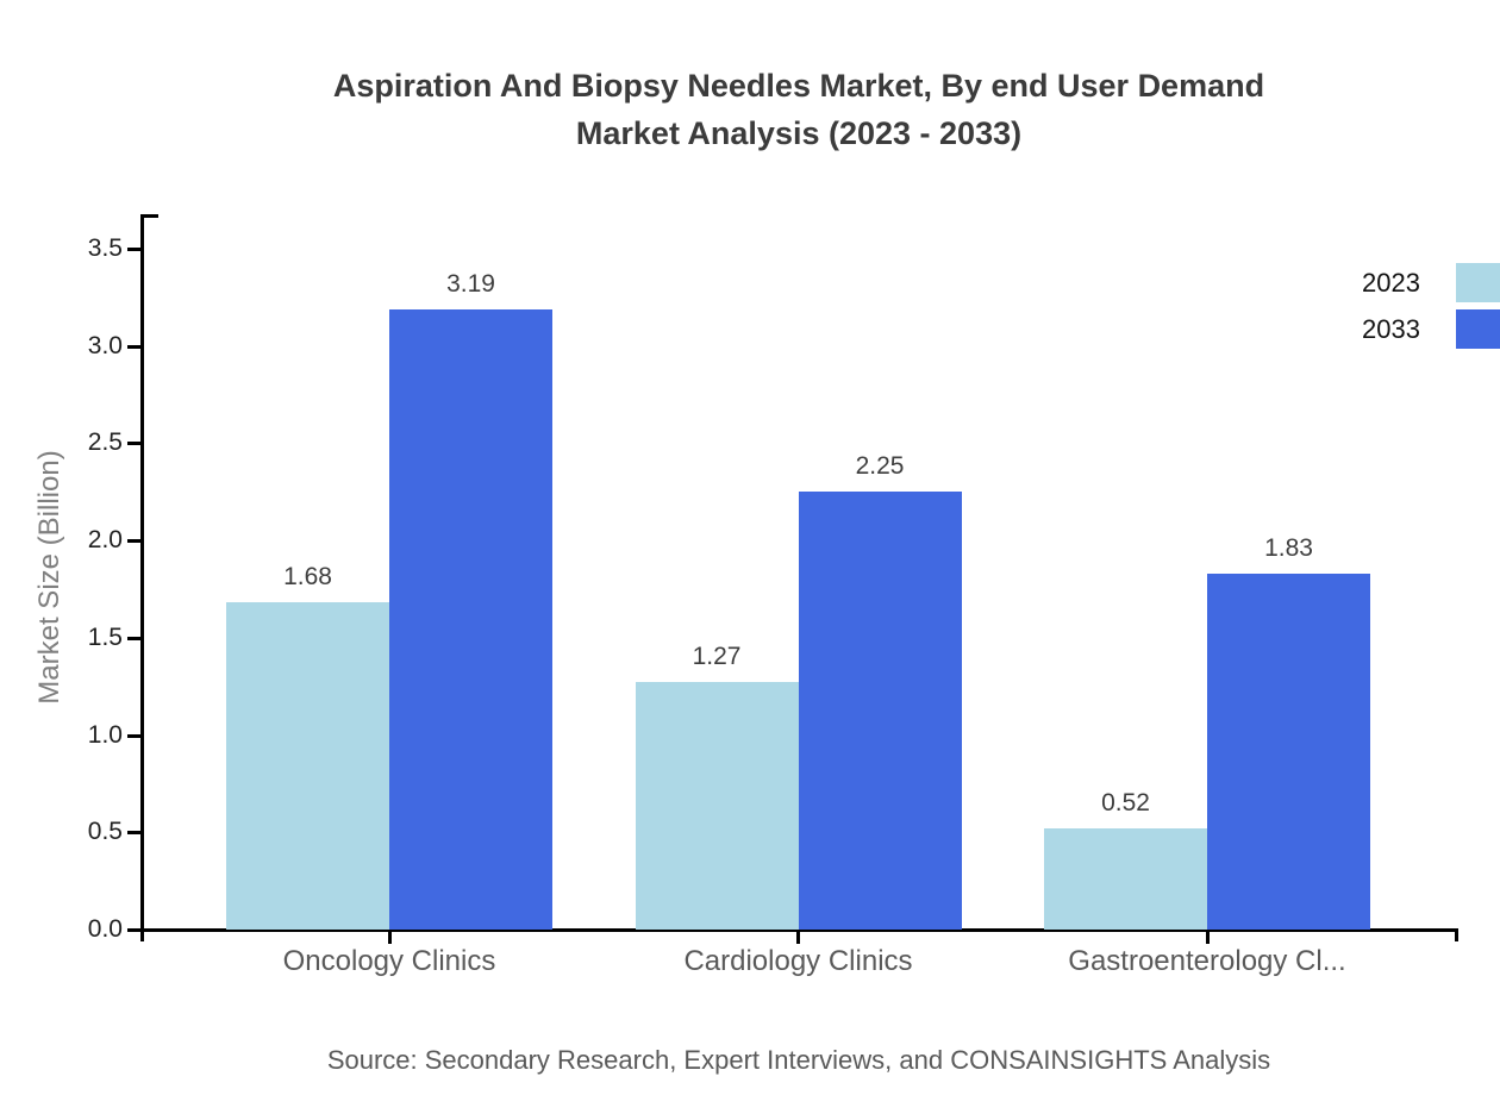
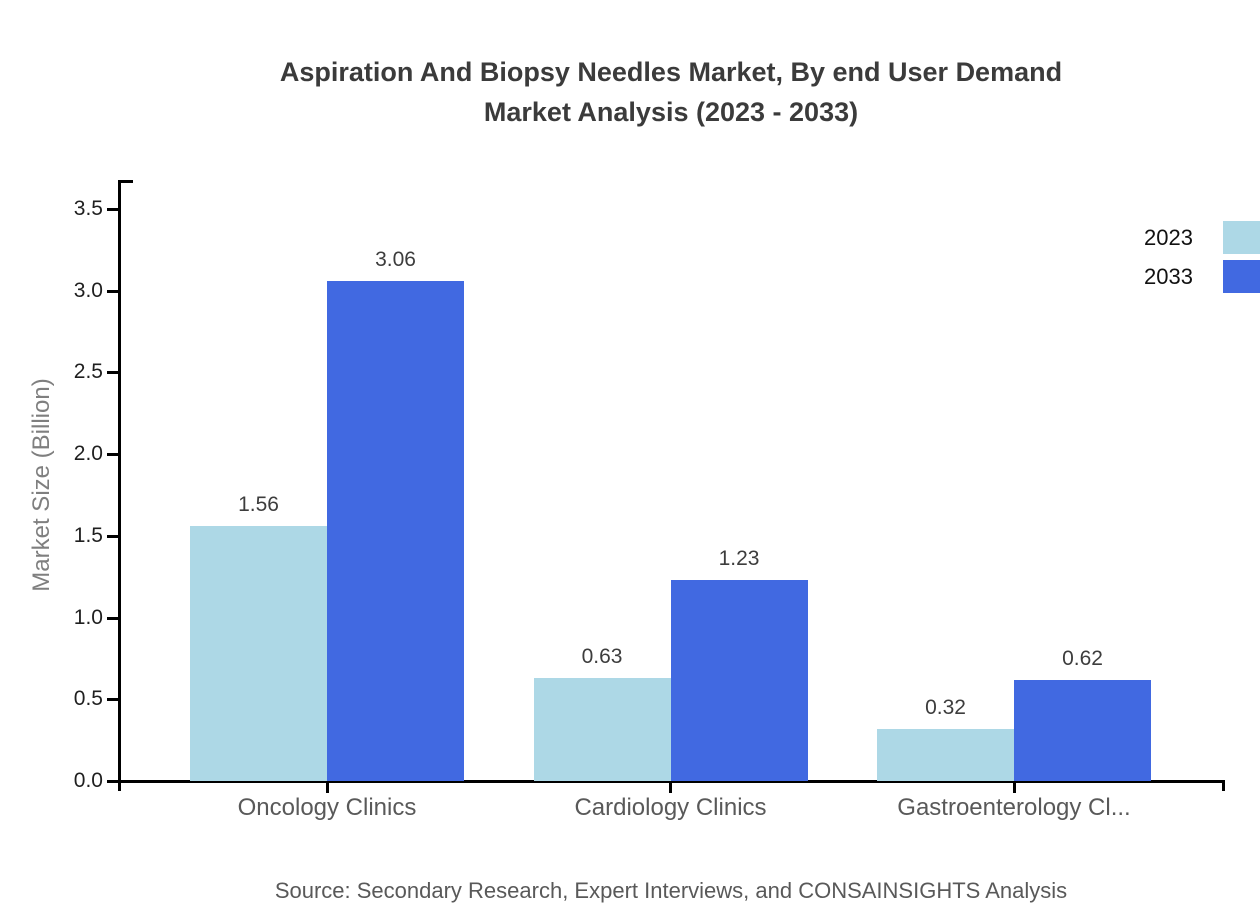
2023/Oncology Clinics: 1.68 -> 1.56
2033/Oncology Clinics: 3.19 -> 3.06
2023/Cardiology Clinics: 1.27 -> 0.63
2033/Cardiology Clinics: 2.25 -> 1.23
2023/Gastroenterology Cl...: 0.52 -> 0.32
2033/Gastroenterology Cl...: 1.83 -> 0.62
